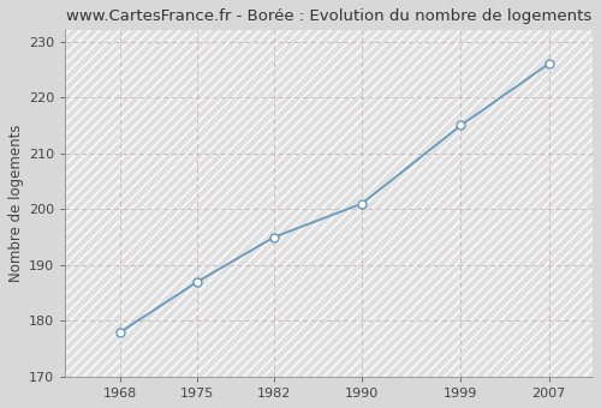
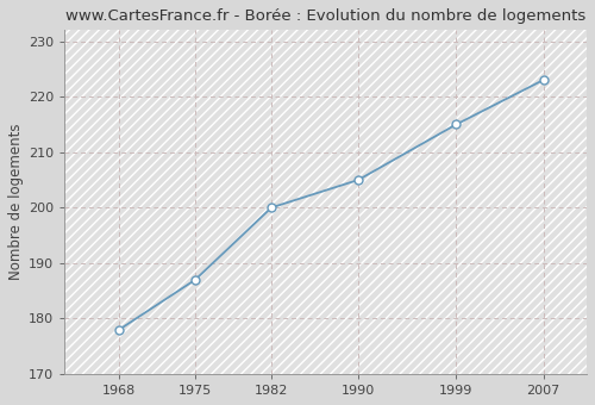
1982: 195 -> 200
1990: 201 -> 205
2007: 226 -> 223
